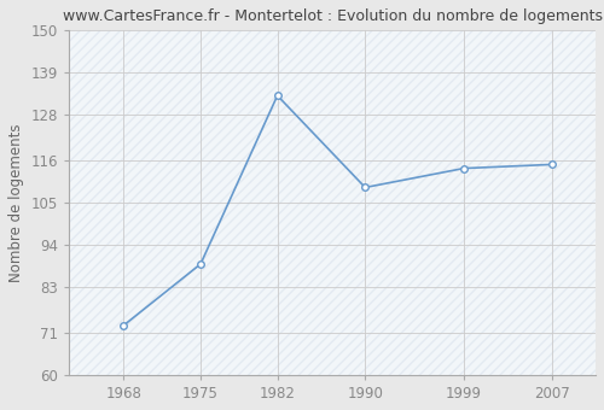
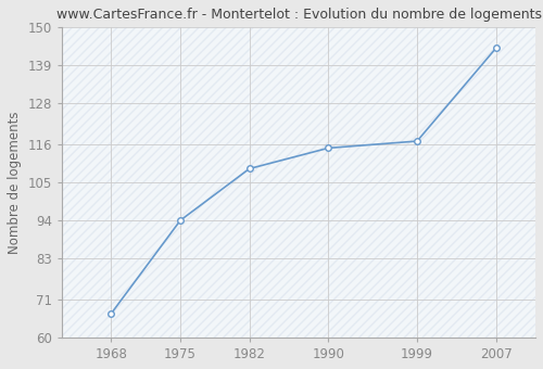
1968: 73 -> 67
1975: 89 -> 94
1982: 133 -> 109
1990: 109 -> 115
1999: 114 -> 117
2007: 115 -> 144
